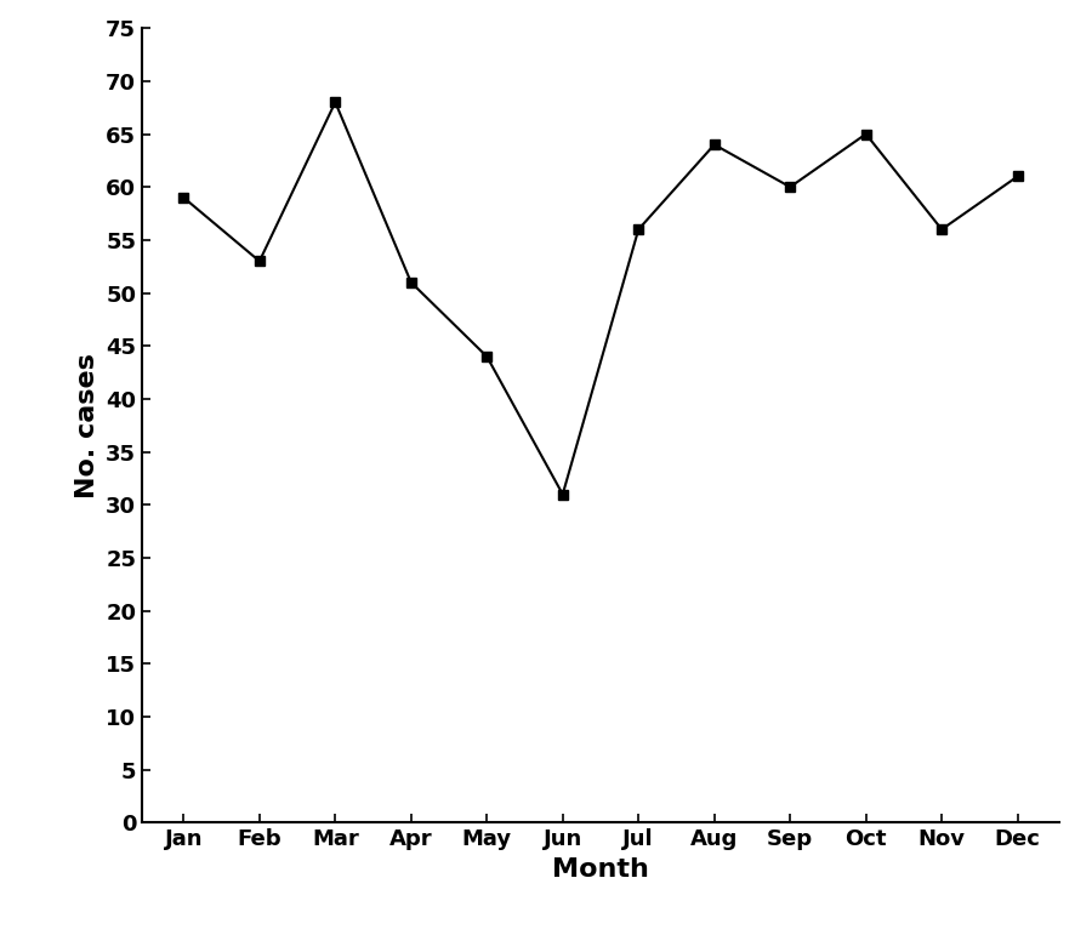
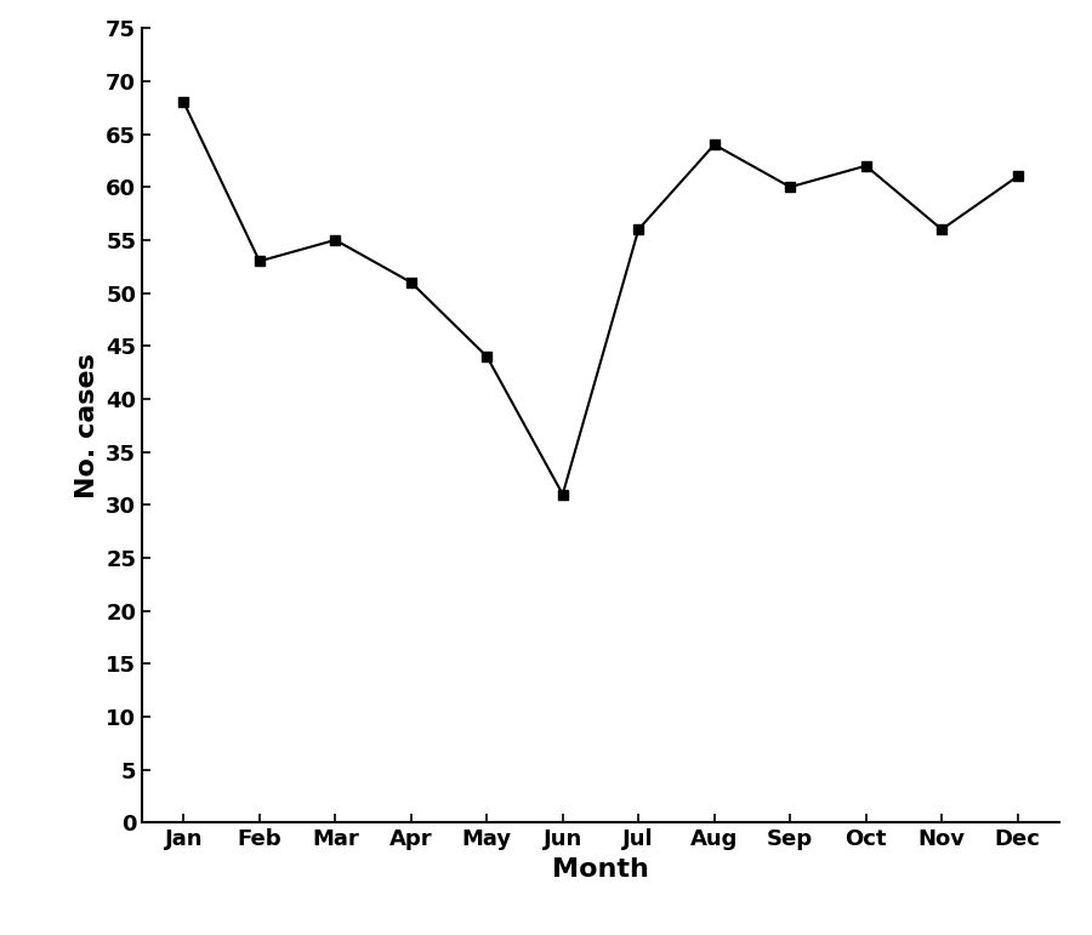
Jan: 59 -> 68
Mar: 68 -> 55
Oct: 65 -> 62
